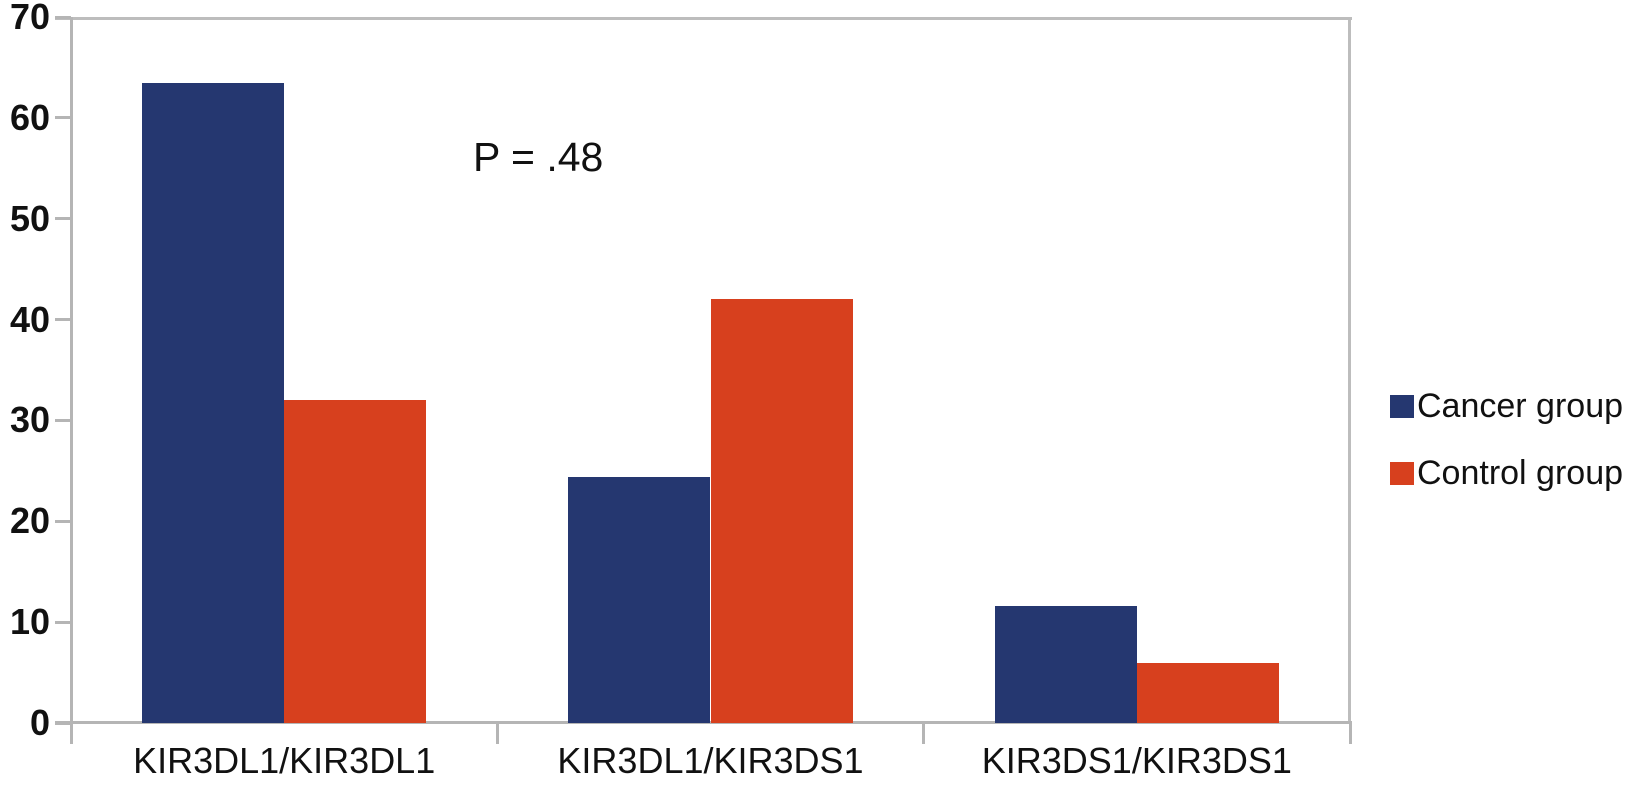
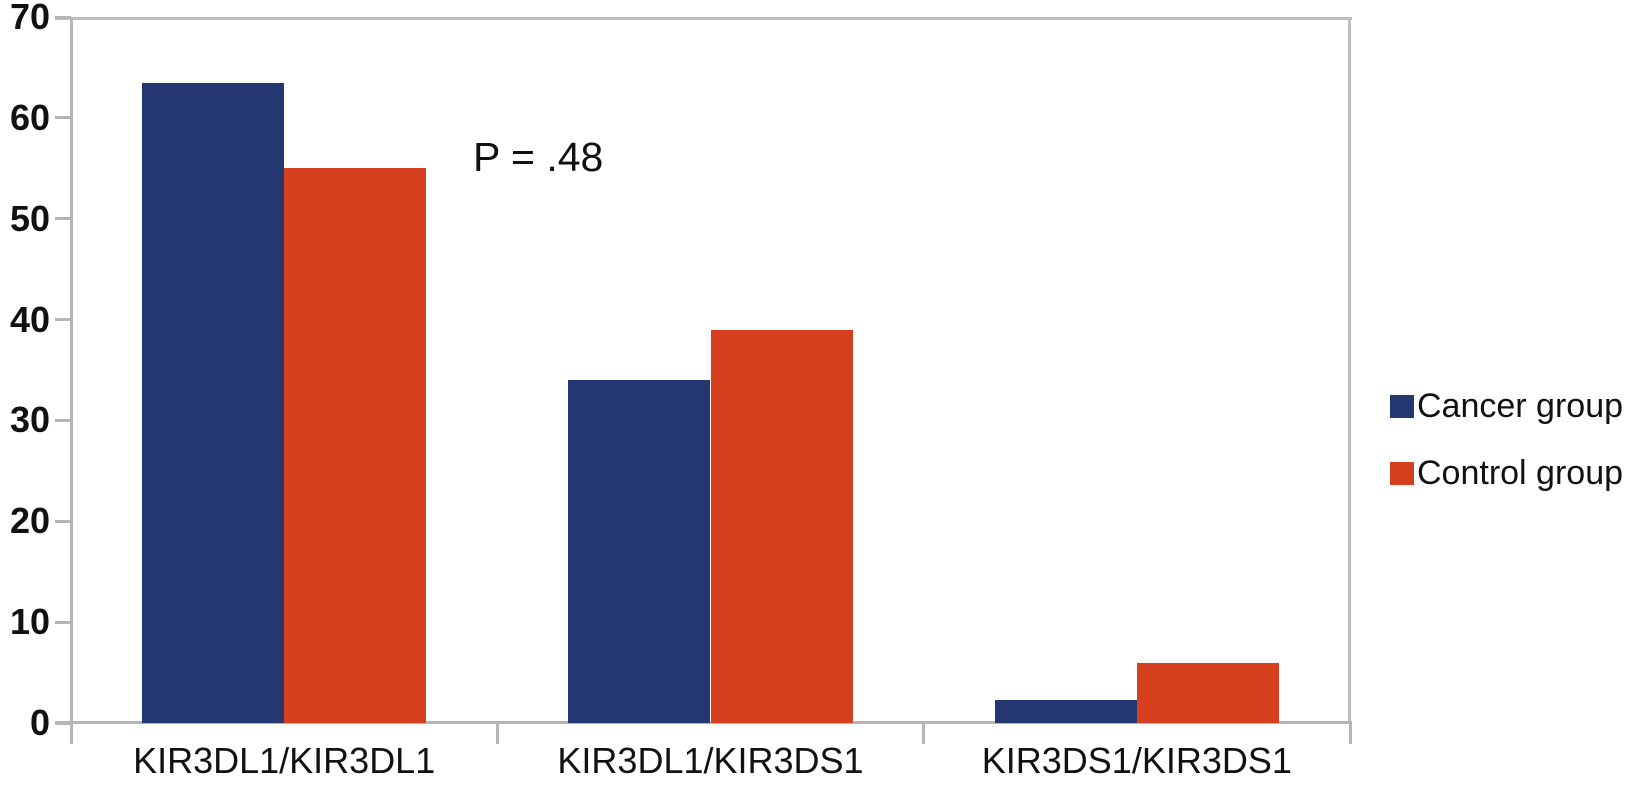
Control group/KIR3DL1/KIR3DL1: 32 -> 55
Cancer group/KIR3DL1/KIR3DS1: 24.4 -> 34.0
Control group/KIR3DL1/KIR3DS1: 42 -> 39
Cancer group/KIR3DS1/KIR3DS1: 11.6 -> 2.3
